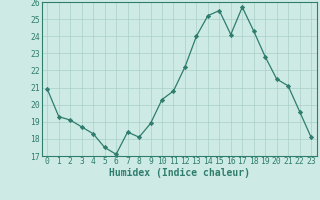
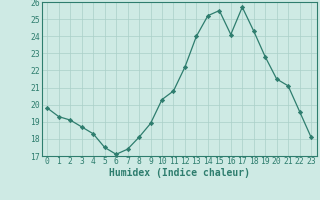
0: 20.9 -> 19.8
7: 18.4 -> 17.4
